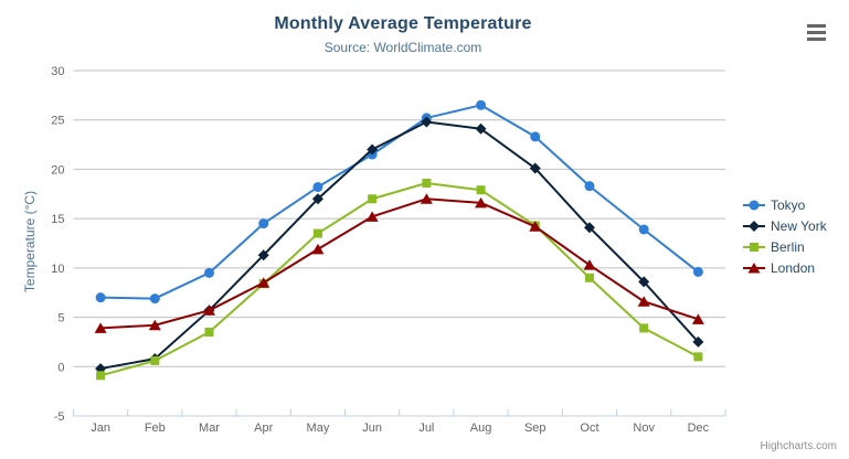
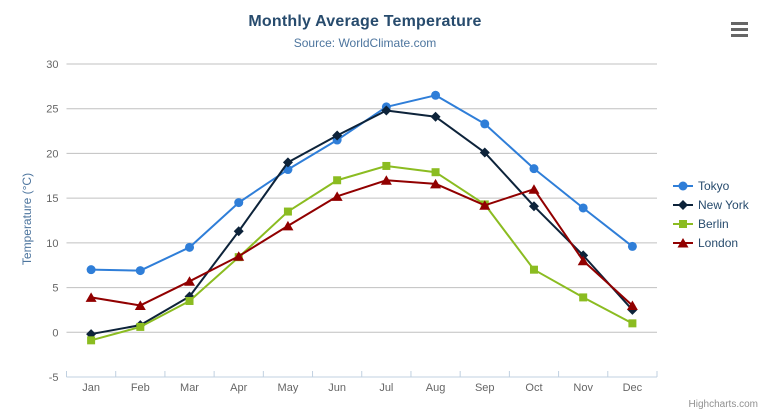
London/Feb: 4 -> 3
New York/Mar: 6 -> 4
New York/May: 17 -> 19
Berlin/Oct: 9 -> 7
London/Oct: 10 -> 16
London/Nov: 7 -> 8
London/Dec: 5 -> 3
